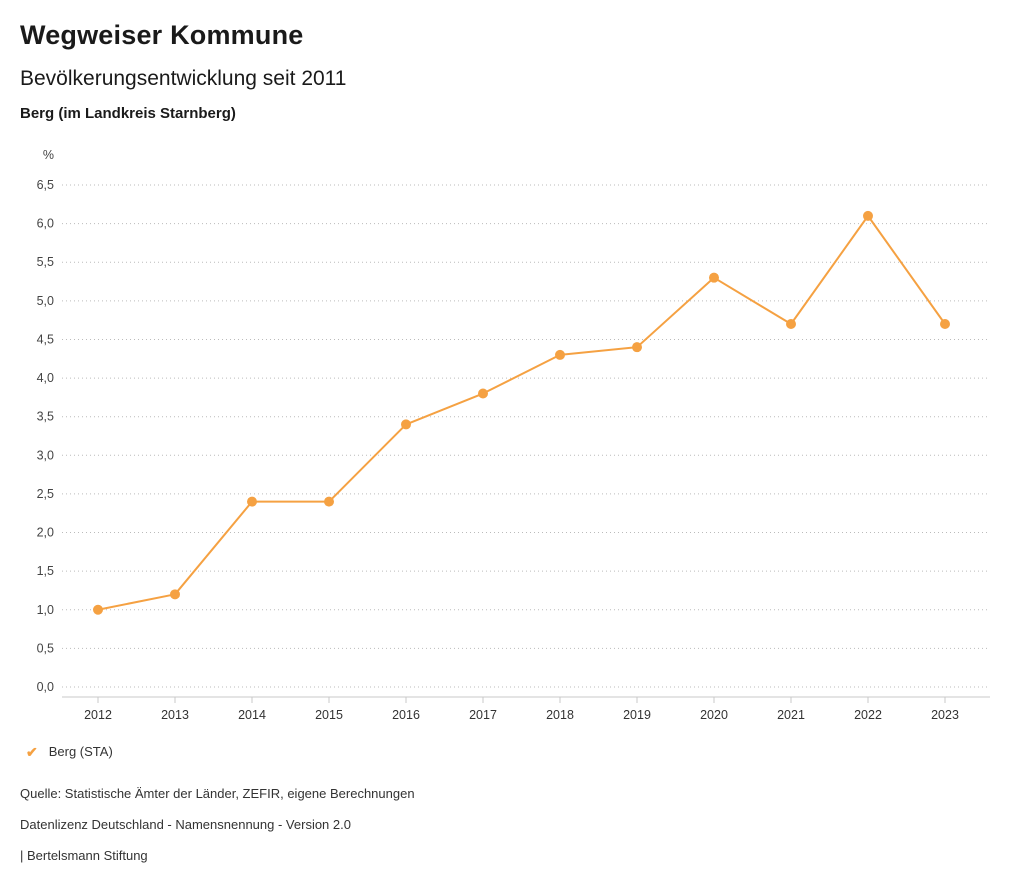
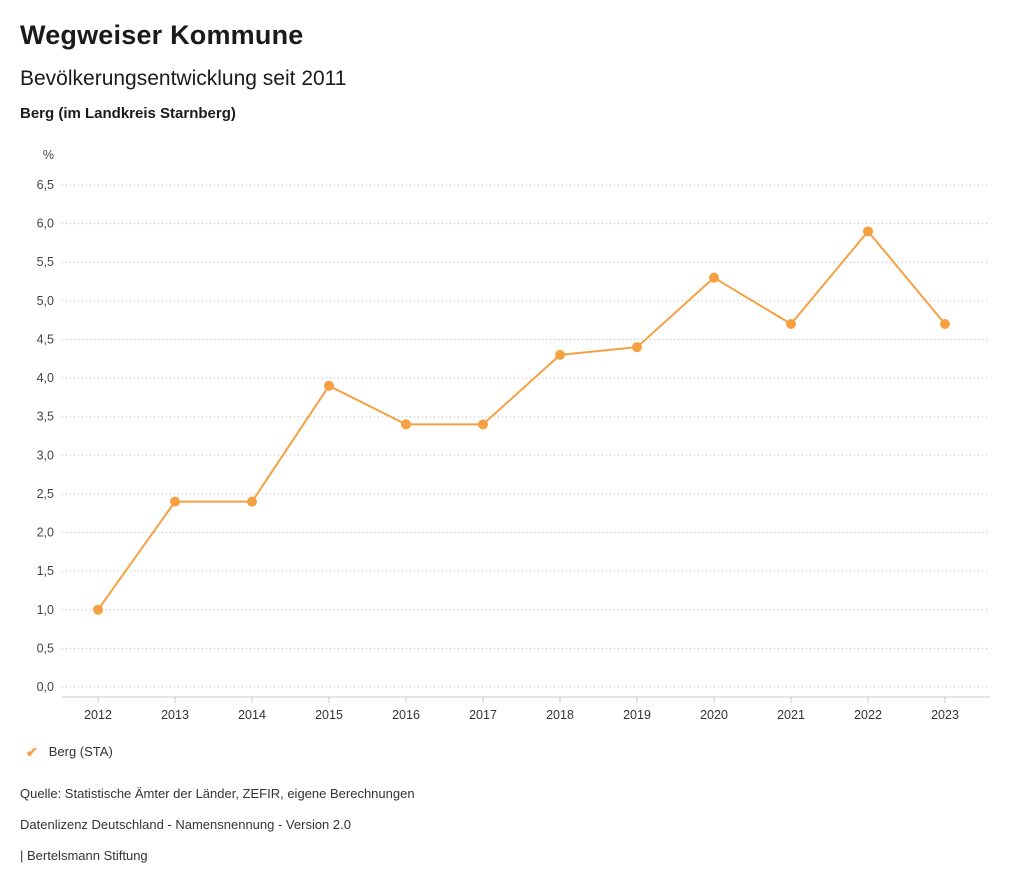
2013: 1,2 -> 2,4
2015: 2,4 -> 3,9
2017: 3,8 -> 3,4
2022: 6,1 -> 5,9
